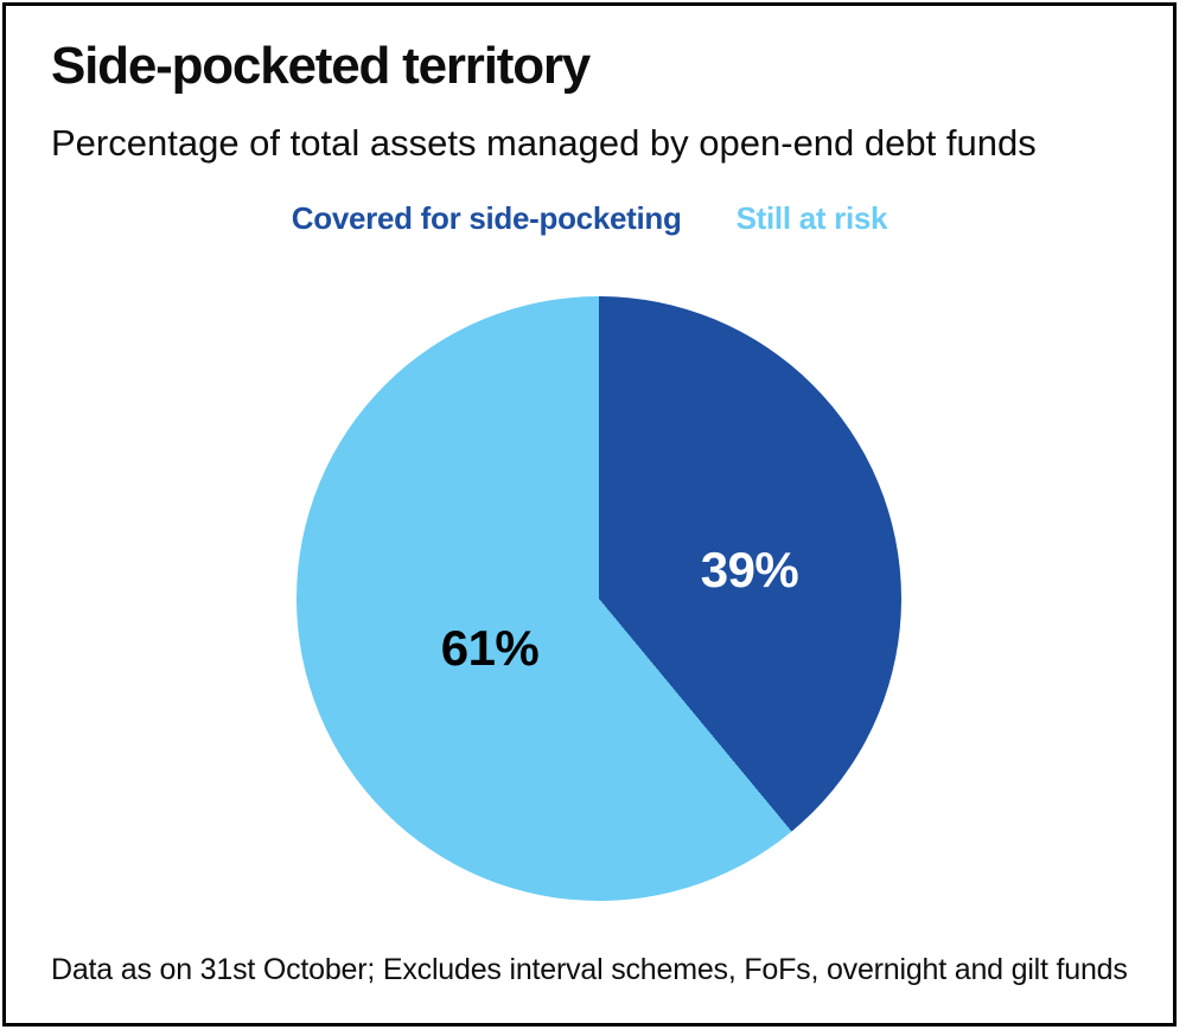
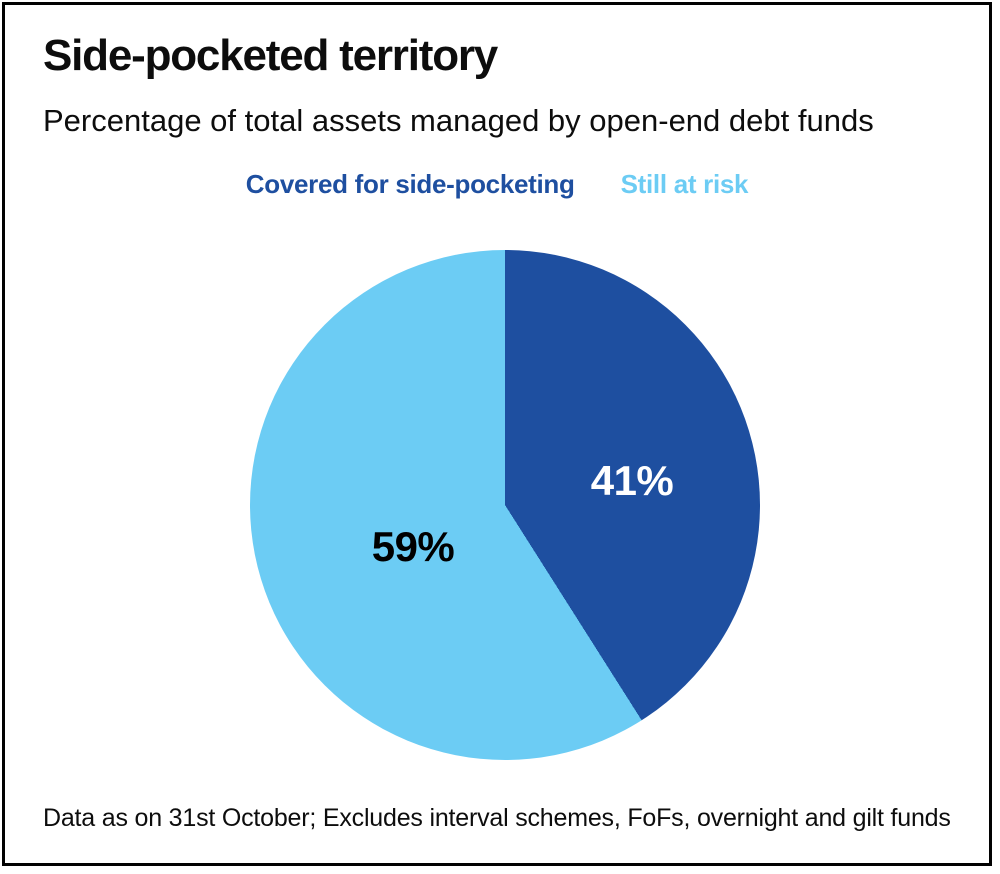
Covered for side-pocketing: 39% -> 41%
Still at risk: 61% -> 59%
